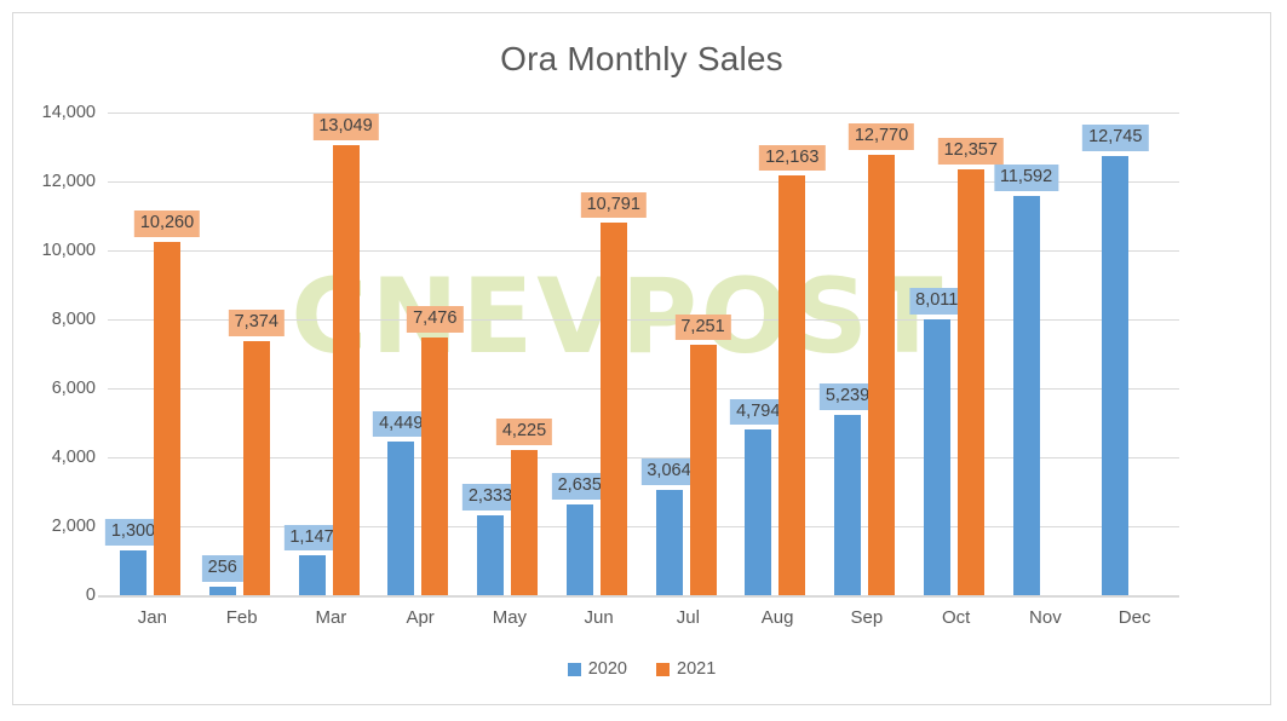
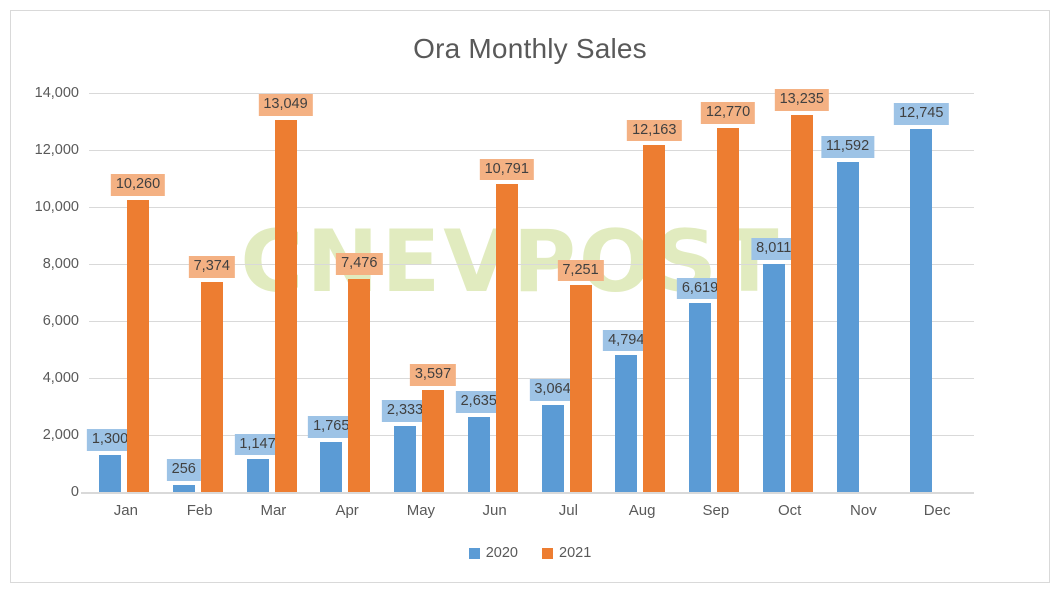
2020/Apr: 4,449 -> 1,765
2021/May: 4,225 -> 3,597
2020/Sep: 5,239 -> 6,619
2021/Oct: 12,357 -> 13,235
